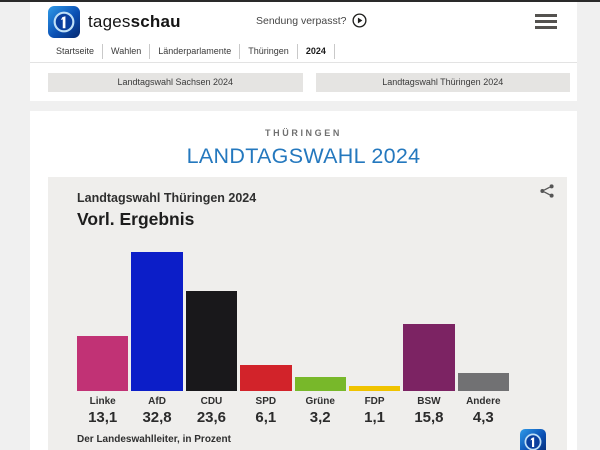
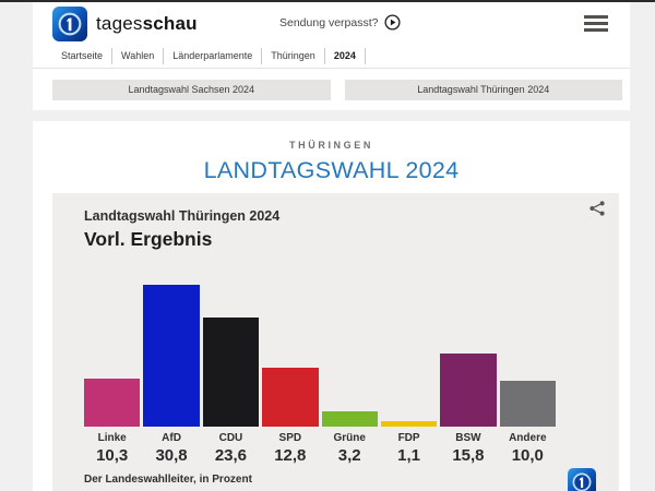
Linke: 13,1 -> 10,3
AfD: 32,8 -> 30,8
SPD: 6,1 -> 12,8
Andere: 4,3 -> 10,0
